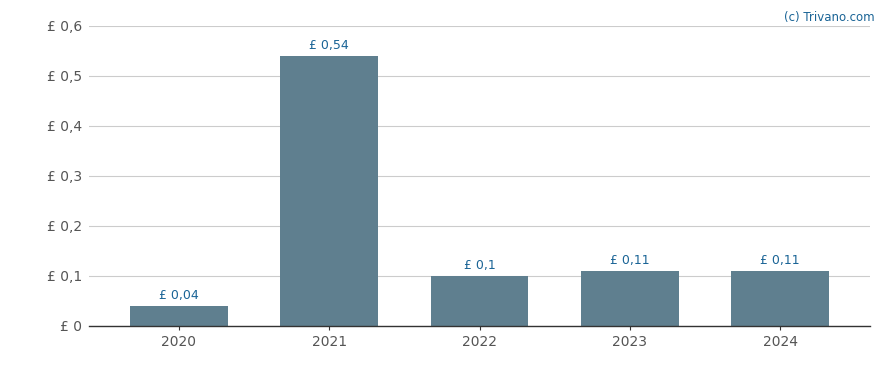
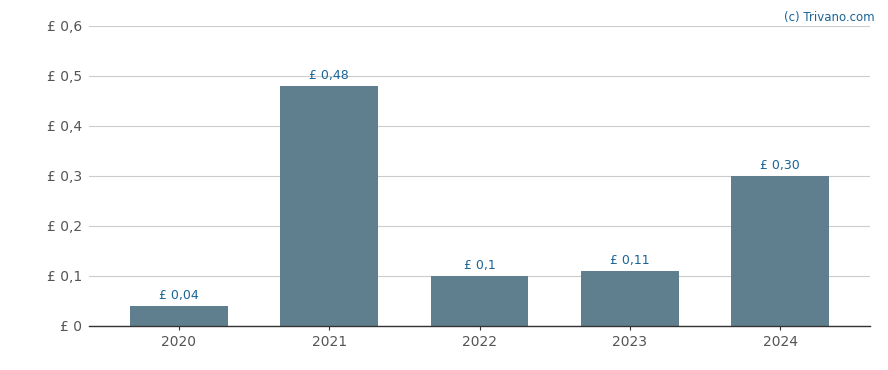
2021: 0,54 -> 0,48
2024: 0,11 -> 0,30
